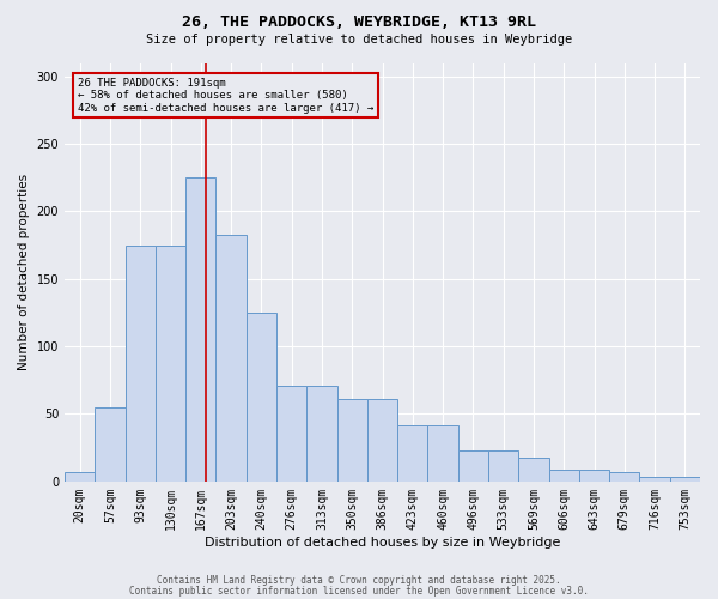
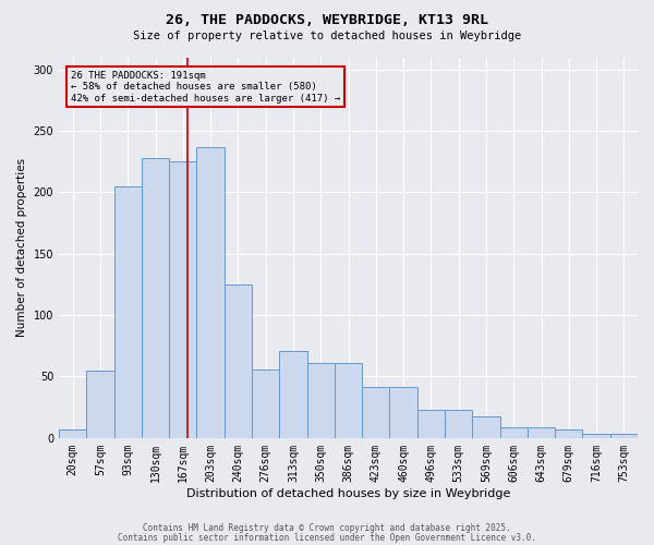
93sqm: 175 -> 205
130sqm: 175 -> 228
203sqm: 183 -> 237
276sqm: 71 -> 56
